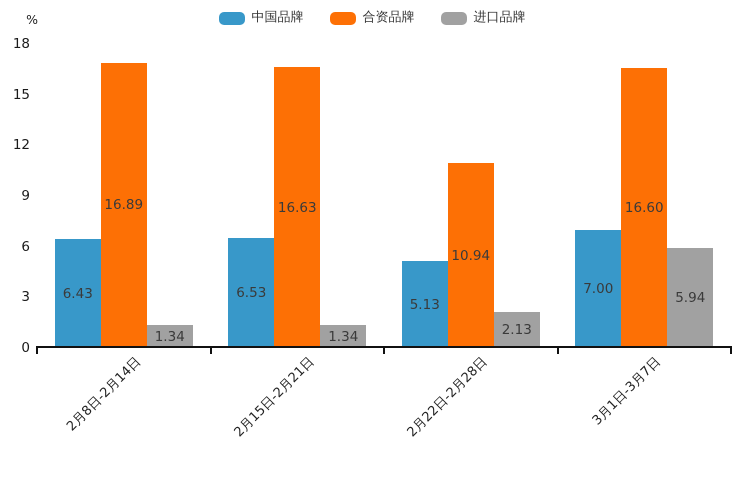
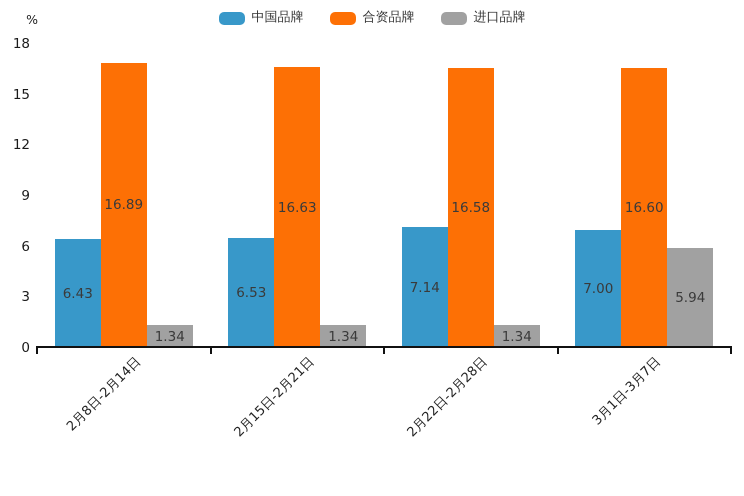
中国品牌/2月22日-2月28日: 5.13 -> 7.14
合资品牌/2月22日-2月28日: 10.94 -> 16.58
进口品牌/2月22日-2月28日: 2.13 -> 1.34
